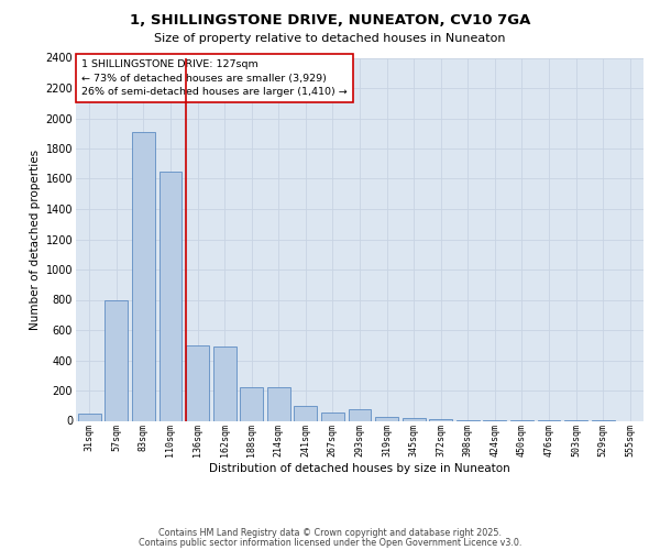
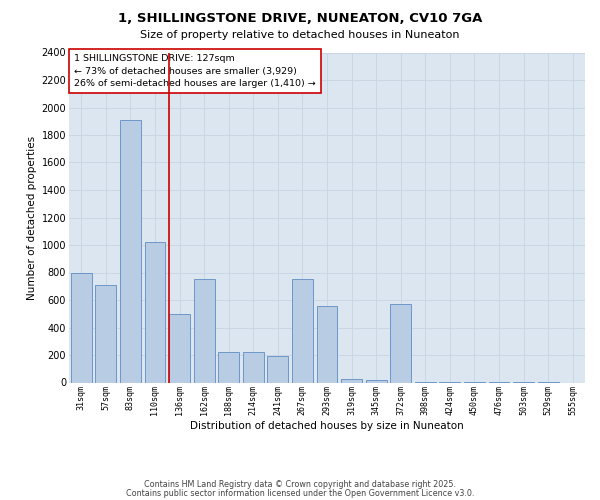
31sqm: 50 -> 800
57sqm: 800 -> 710
110sqm: 1650 -> 1020
162sqm: 490 -> 750
241sqm: 100 -> 190
267sqm: 60 -> 750
293sqm: 80 -> 560
372sqm: 10 -> 570
